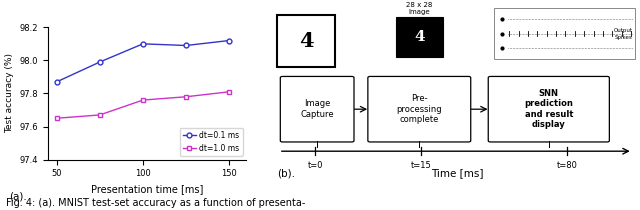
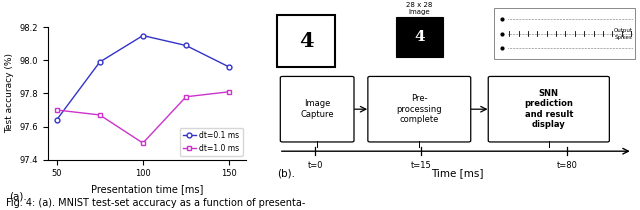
dt=0.1 ms/50: 97.87 -> 97.64
dt=1.0 ms/50: 97.65 -> 97.70
dt=0.1 ms/100: 98.10 -> 98.15
dt=1.0 ms/100: 97.76 -> 97.50
dt=0.1 ms/150: 98.12 -> 97.96
